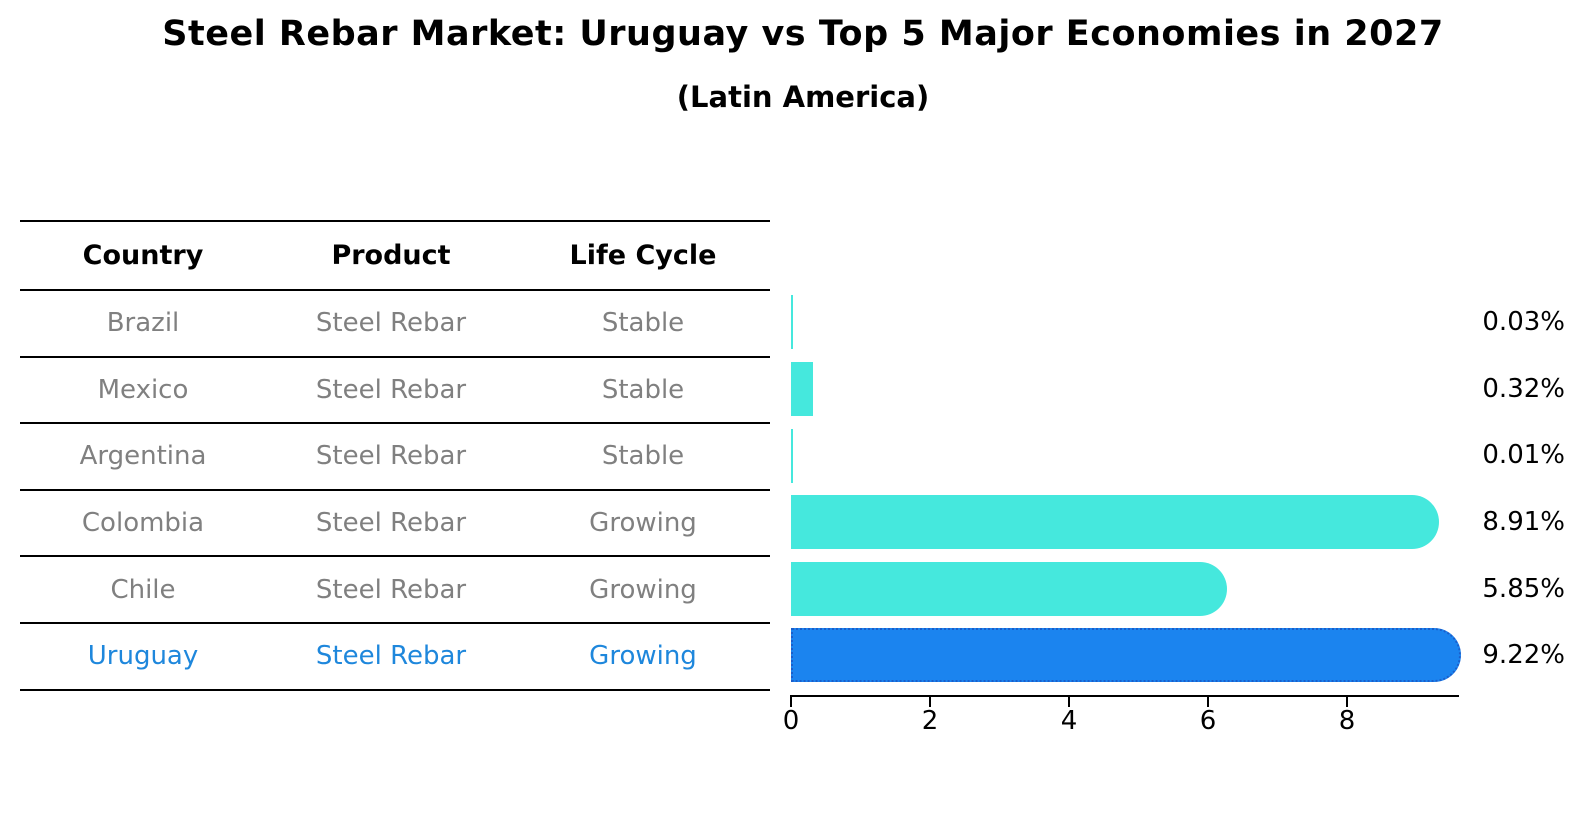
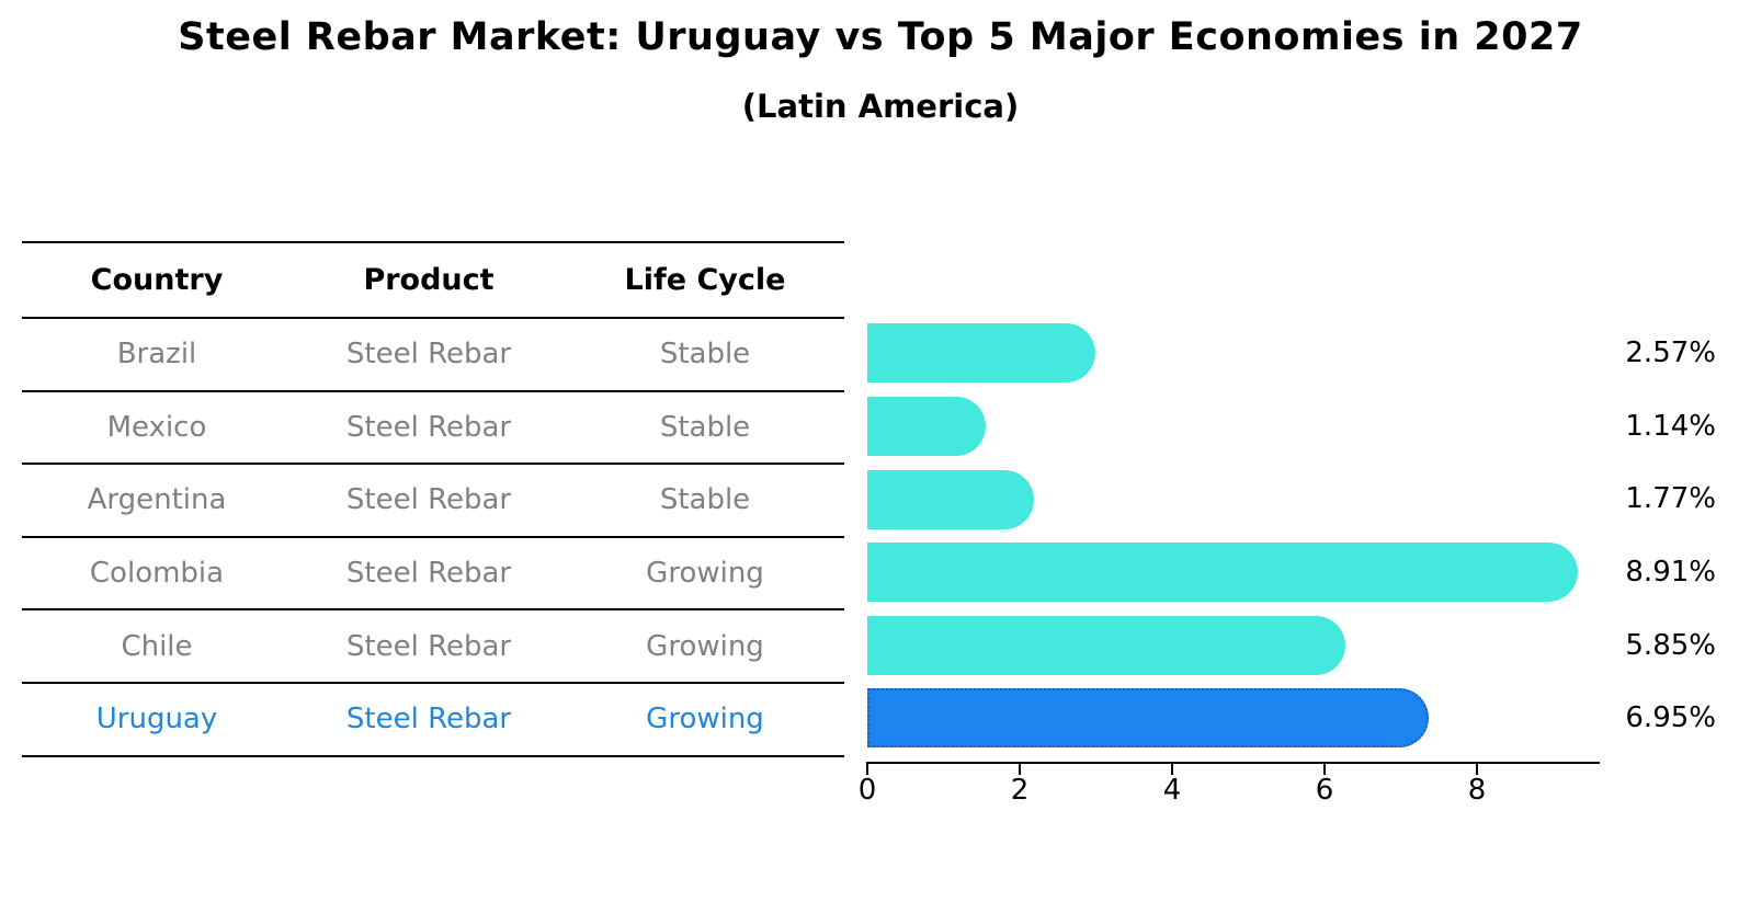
Brazil: 0.03% -> 2.57%
Mexico: 0.32% -> 1.14%
Argentina: 0.01% -> 1.77%
Uruguay: 9.22% -> 6.95%
